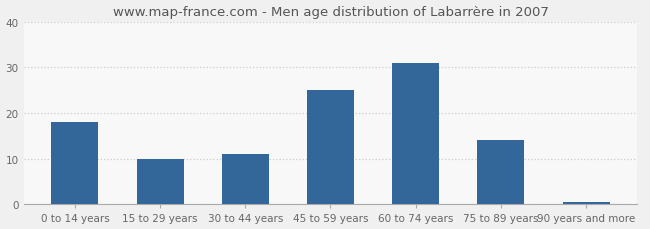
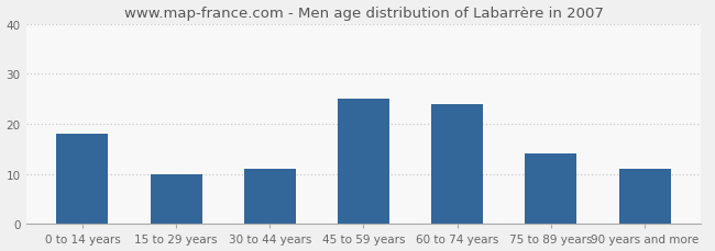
60 to 74 years: 31.0 -> 24.0
90 years and more: 0.5 -> 11.0
